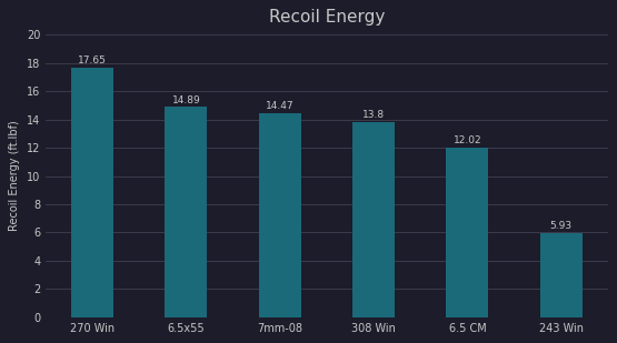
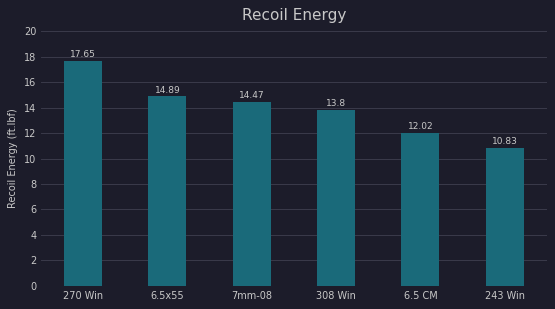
243 Win: 5.93 -> 10.83
